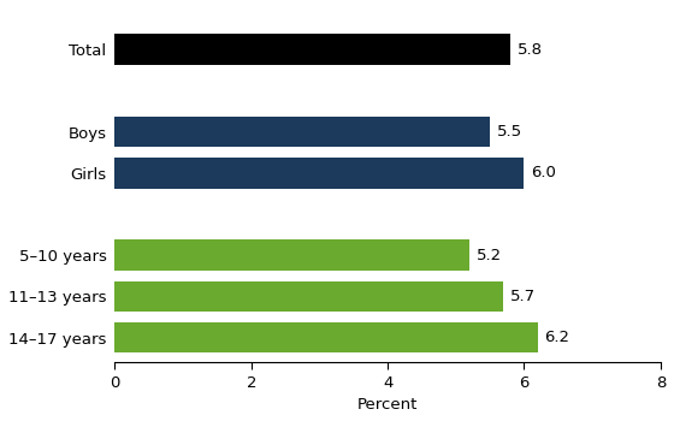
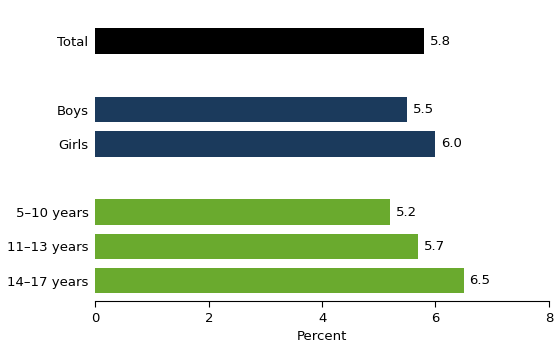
14–17 years: 6.2 -> 6.5
